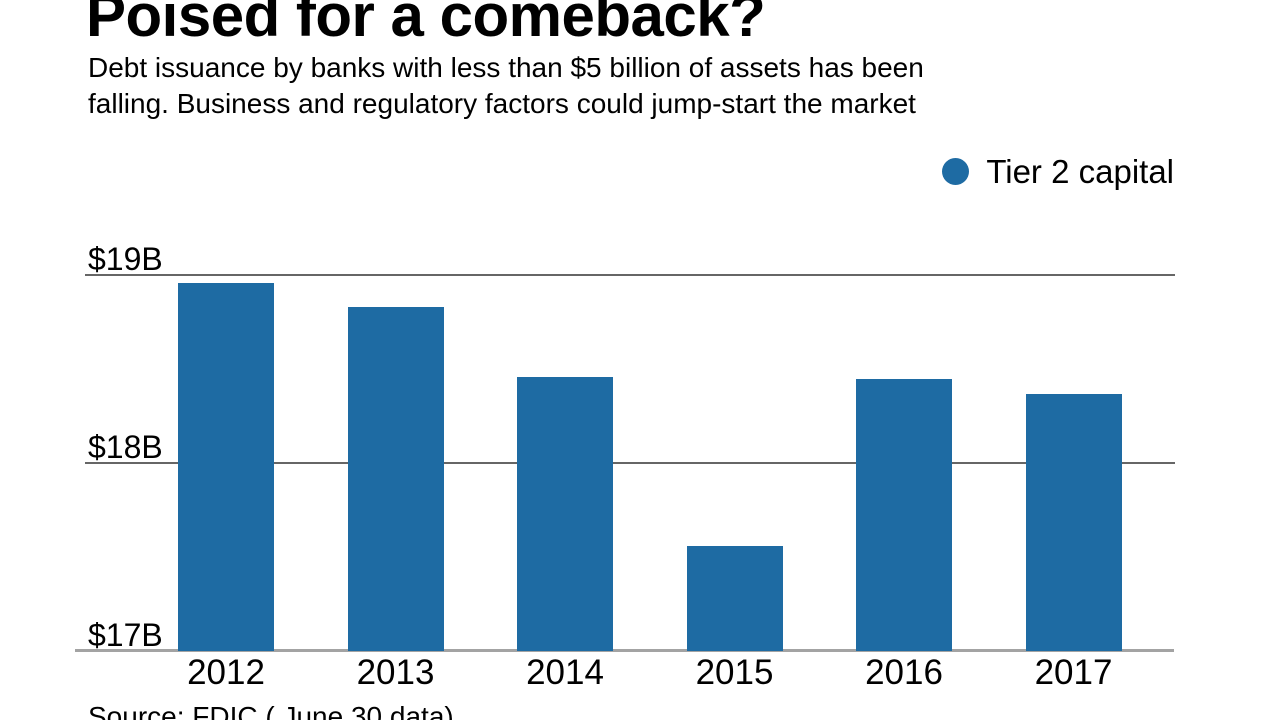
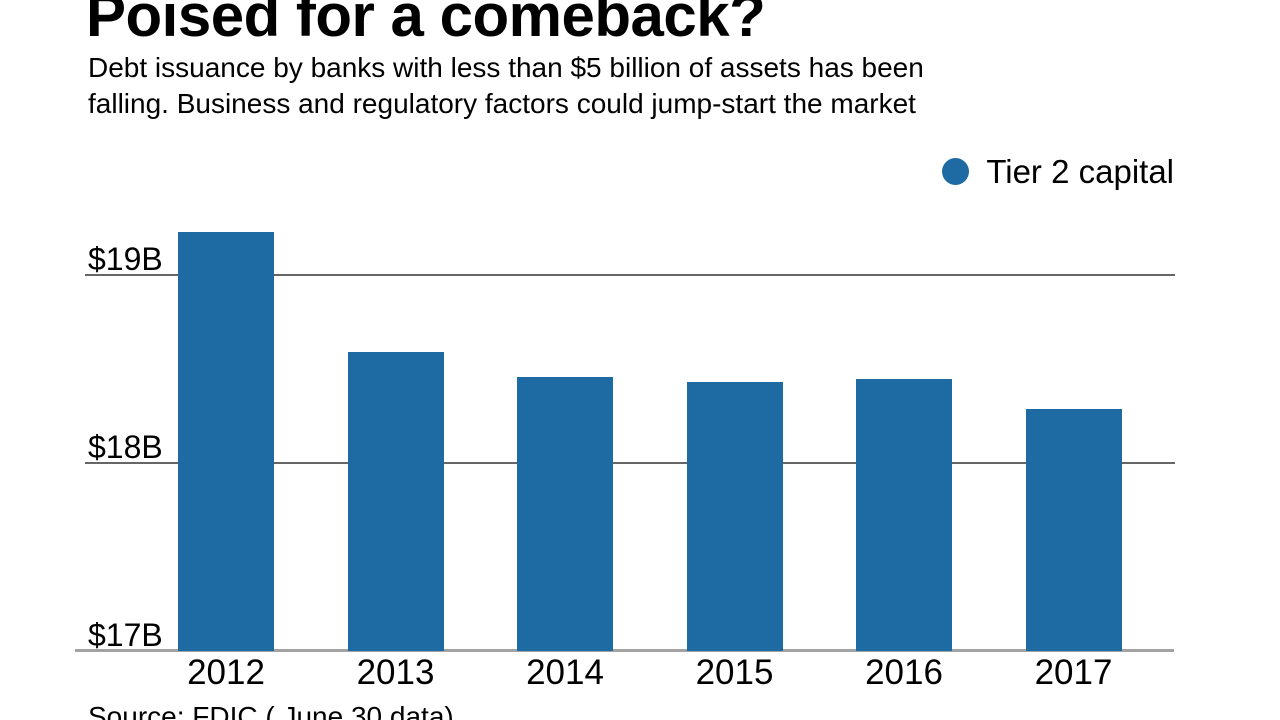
2012: $18.96B -> $19.23B
2013: $18.83B -> $18.59B
2015: $17.56B -> $18.43B
2017: $18.37B -> $18.29B
